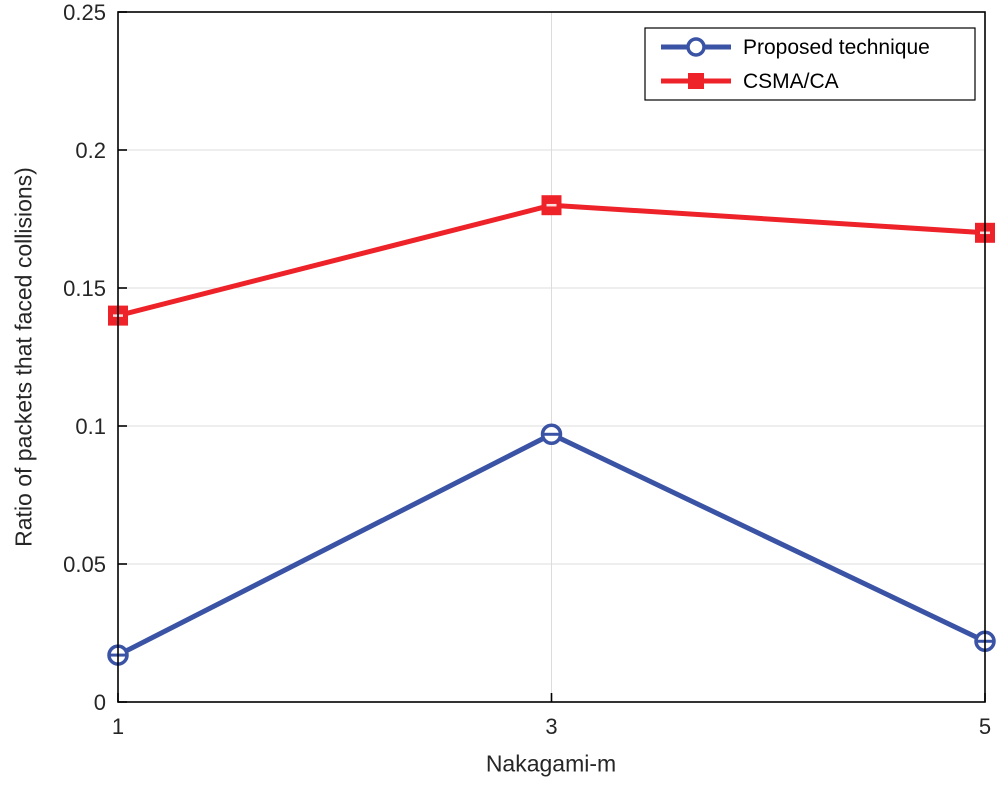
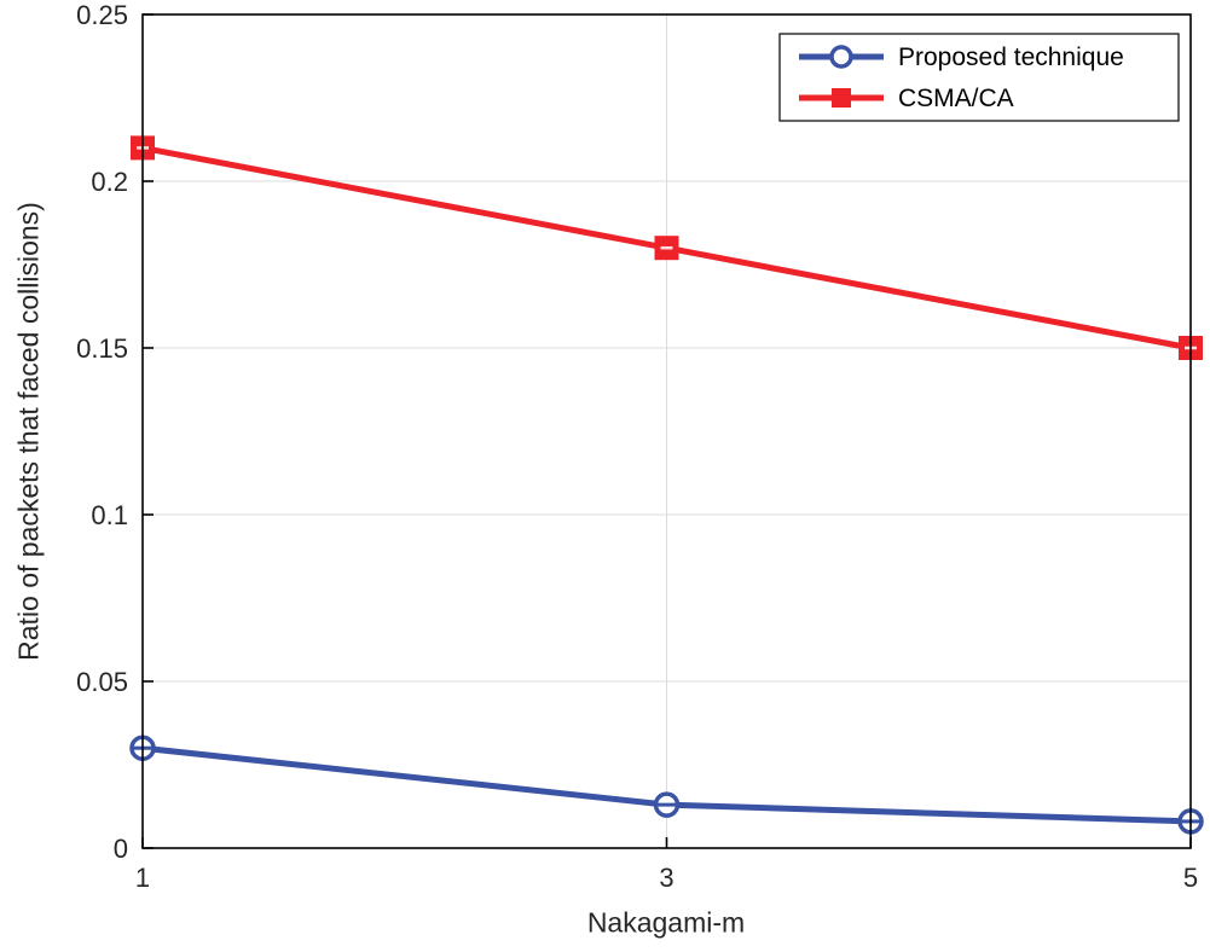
Proposed technique/1: 0.017 -> 0.030
CSMA/CA/1: 0.14 -> 0.21
Proposed technique/3: 0.097 -> 0.013
Proposed technique/5: 0.022 -> 0.008
CSMA/CA/5: 0.17 -> 0.15
